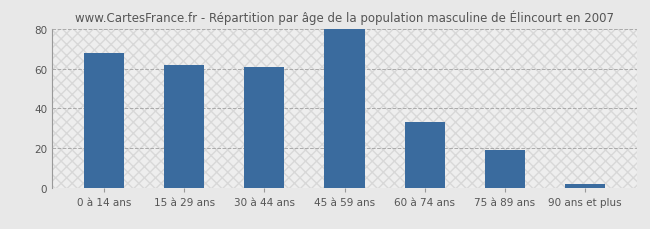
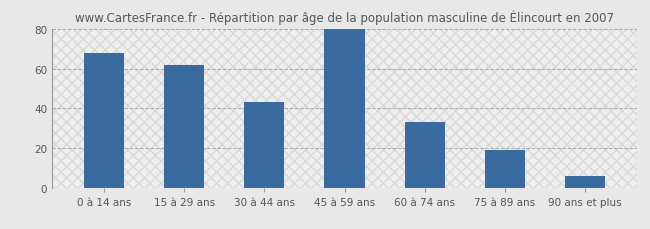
30 à 44 ans: 61 -> 43
90 ans et plus: 2 -> 6
